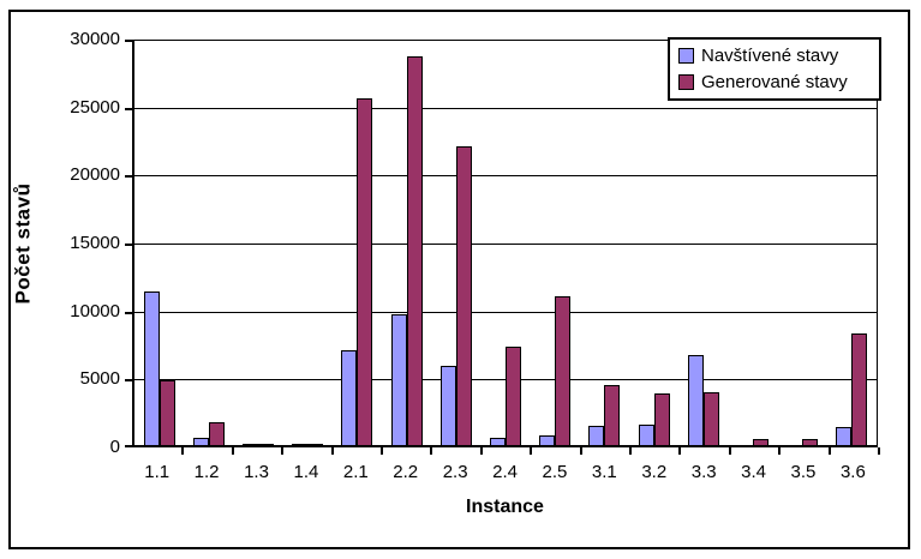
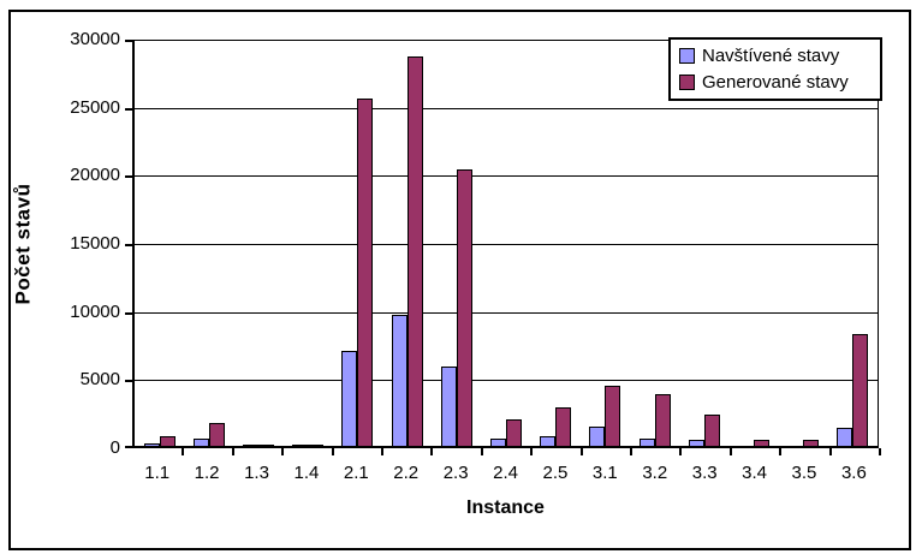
Navštívené stavy/1.1: 11300 -> 200
Generované stavy/1.1: 4800 -> 700
Generované stavy/2.3: 22000 -> 20300
Generované stavy/2.4: 7200 -> 1900
Generované stavy/2.5: 10900 -> 2800
Navštívené stavy/3.2: 1500 -> 500
Navštívené stavy/3.3: 6600 -> 400
Generované stavy/3.3: 3900 -> 2300
